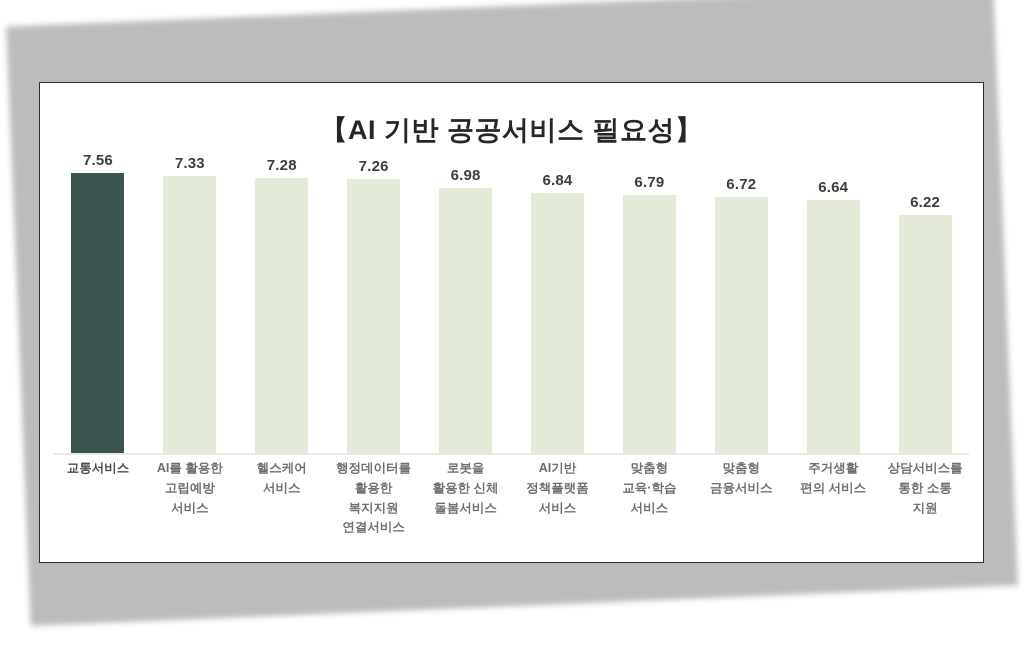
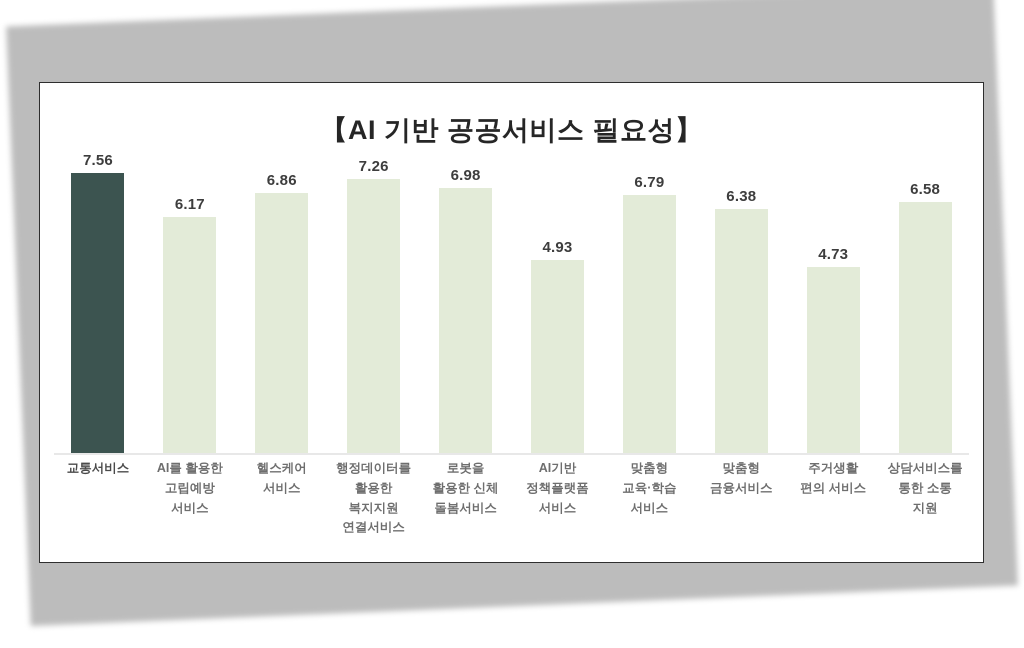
AI를 활용한 고립예방 서비스: 7.33 -> 6.17
헬스케어 서비스: 7.28 -> 6.86
AI기반 정책플랫폼 서비스: 6.84 -> 4.93
맞춤형 금융서비스: 6.72 -> 6.38
주거생활 편의 서비스: 6.64 -> 4.73
상담서비스를 통한 소통 지원: 6.22 -> 6.58
